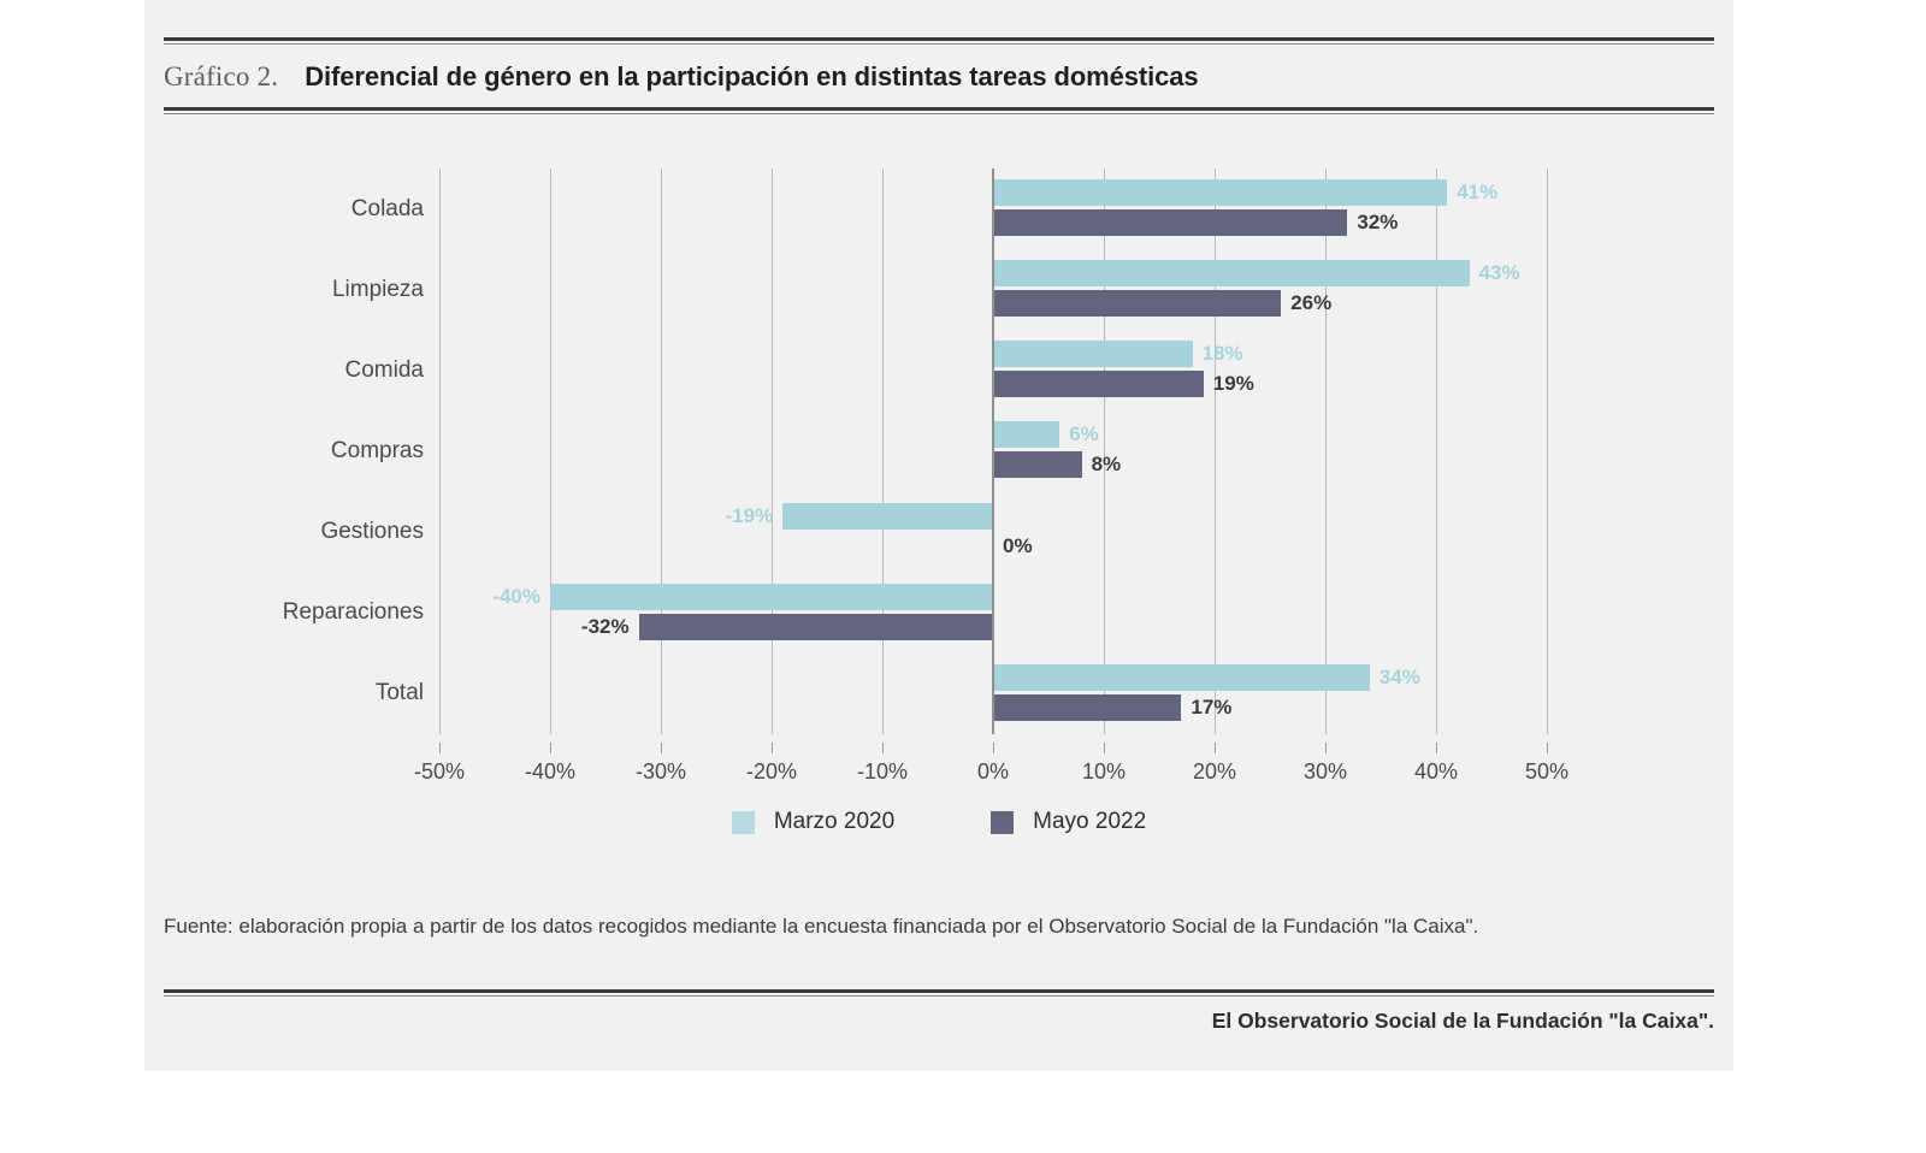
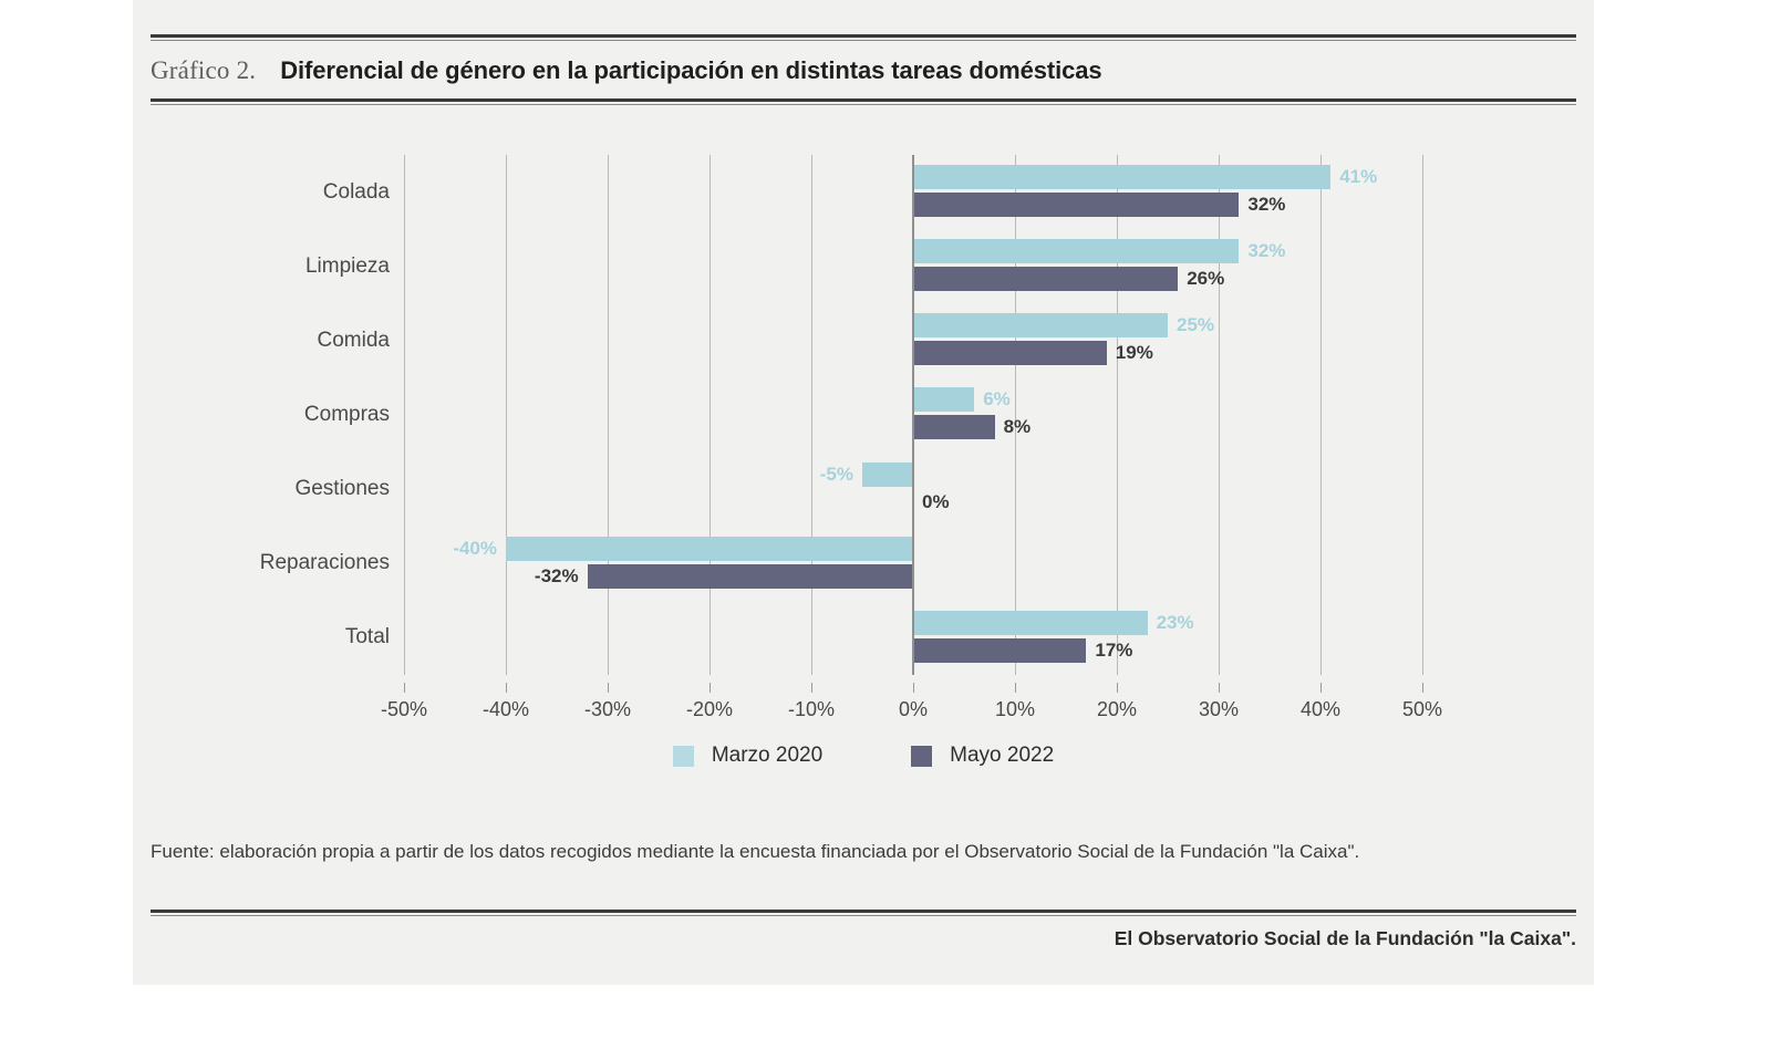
Marzo 2020/Limpieza: 43% -> 32%
Marzo 2020/Comida: 18% -> 25%
Marzo 2020/Gestiones: -19% -> -5%
Marzo 2020/Total: 34% -> 23%
